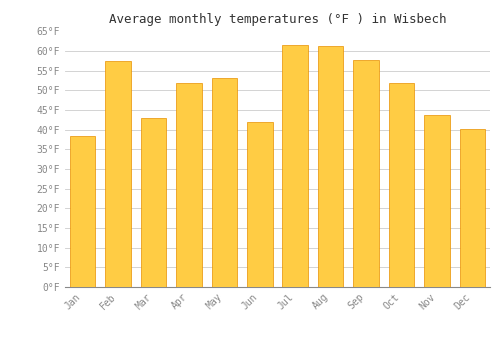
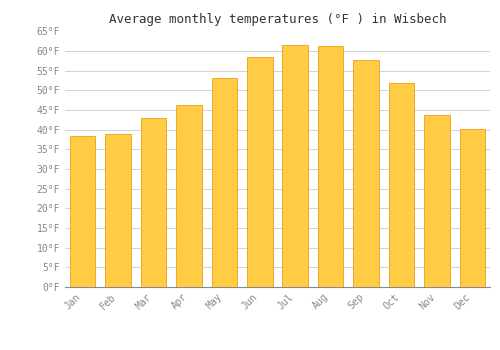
Feb: 57.5°F -> 39.0°F
Apr: 52.0°F -> 46.4°F
Jun: 42.0°F -> 58.5°F
